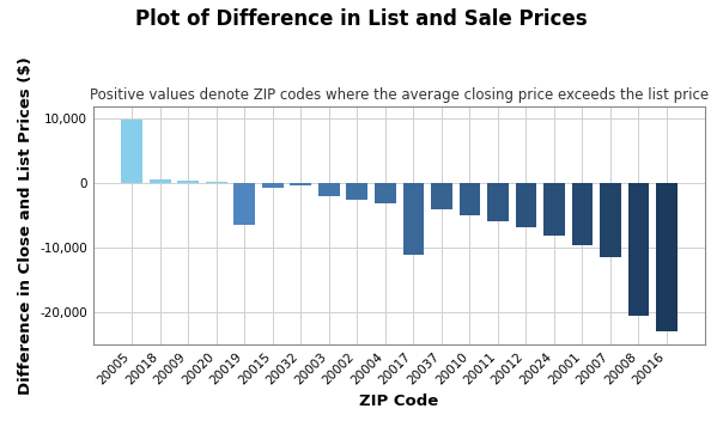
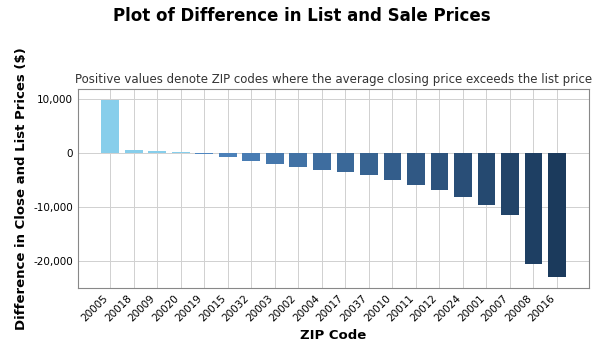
20019: -6,400 -> -200
20032: -400 -> -1,500
20017: -11,000 -> -3,500
